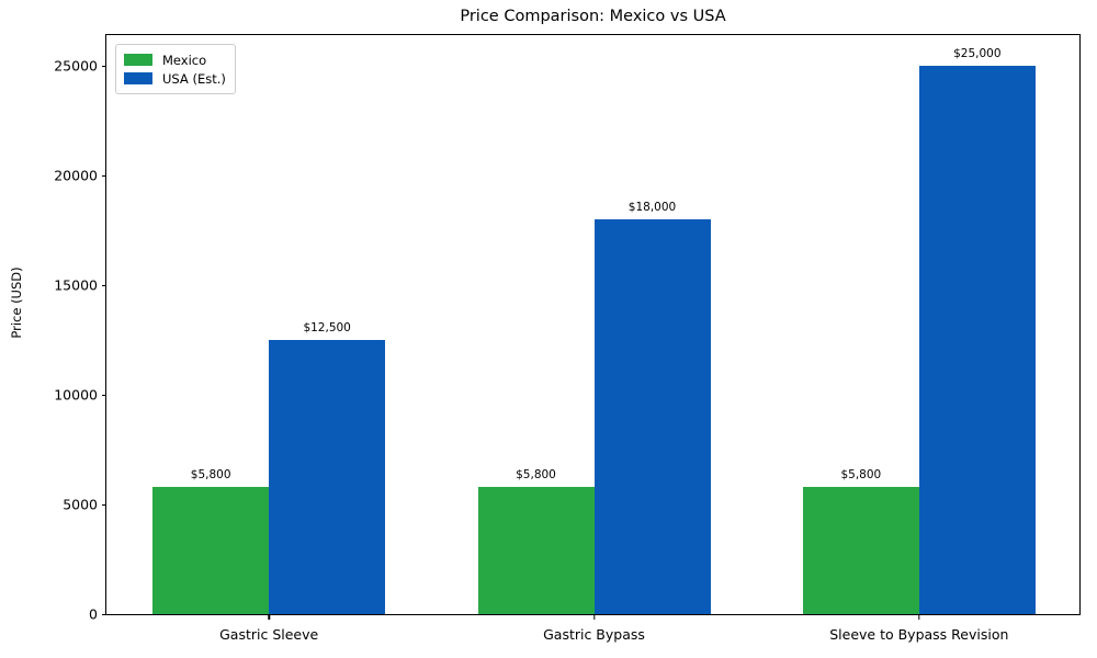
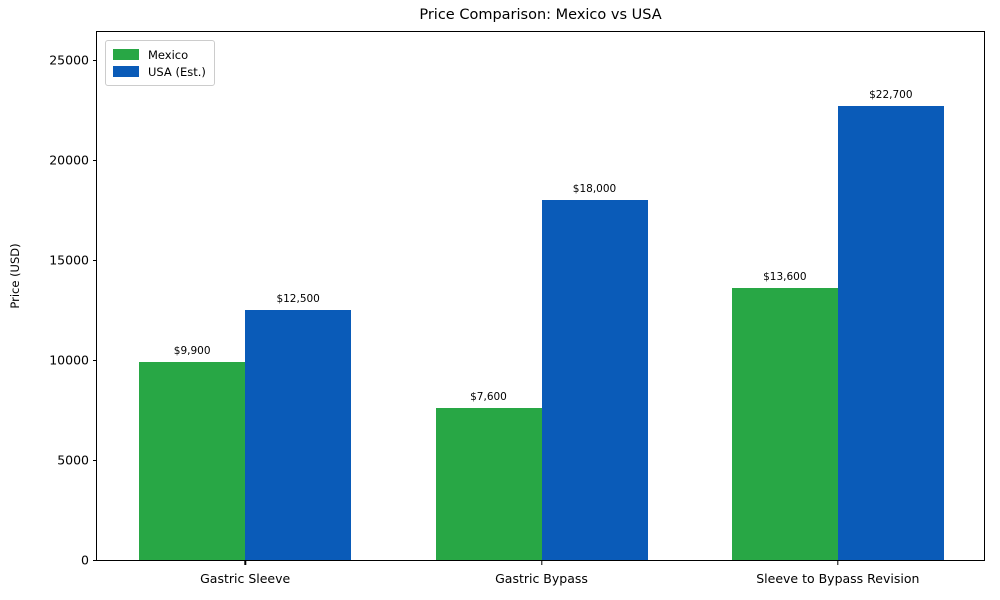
Mexico/Gastric Sleeve: $5,800 -> $9,900
Mexico/Gastric Bypass: $5,800 -> $7,600
Mexico/Sleeve to Bypass Revision: $5,800 -> $13,600
USA (Est.)/Sleeve to Bypass Revision: $25,000 -> $22,700
